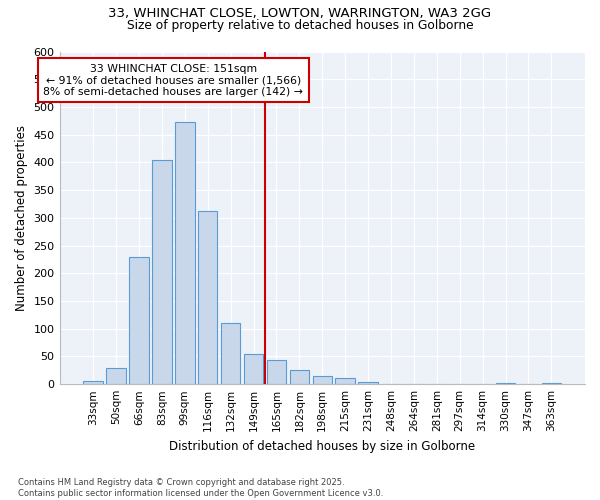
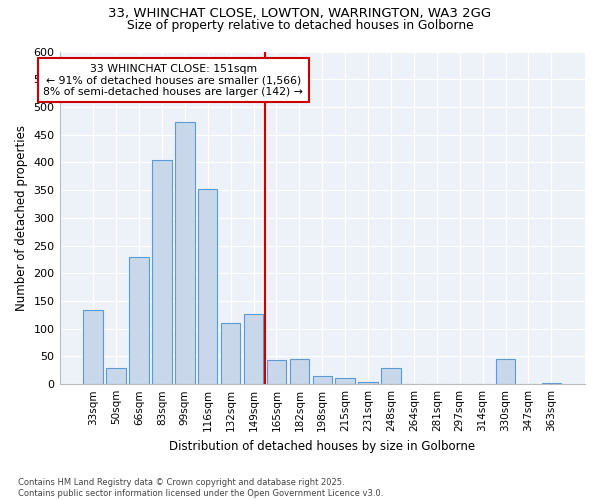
33sqm: 5 -> 134
116sqm: 313 -> 352
149sqm: 55 -> 126
182sqm: 26 -> 46
248sqm: 1 -> 30
330sqm: 3 -> 46
